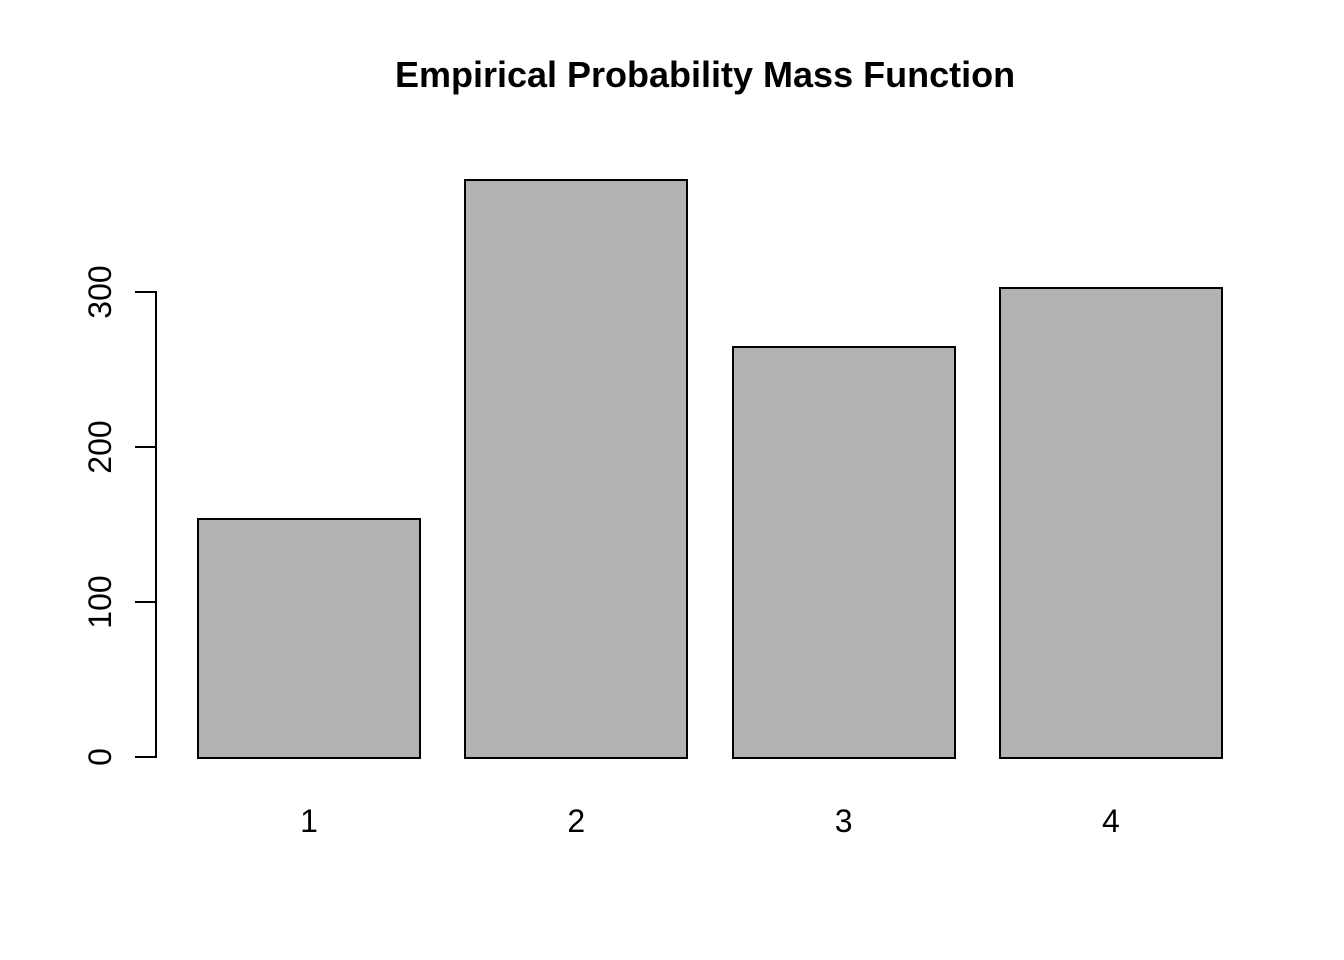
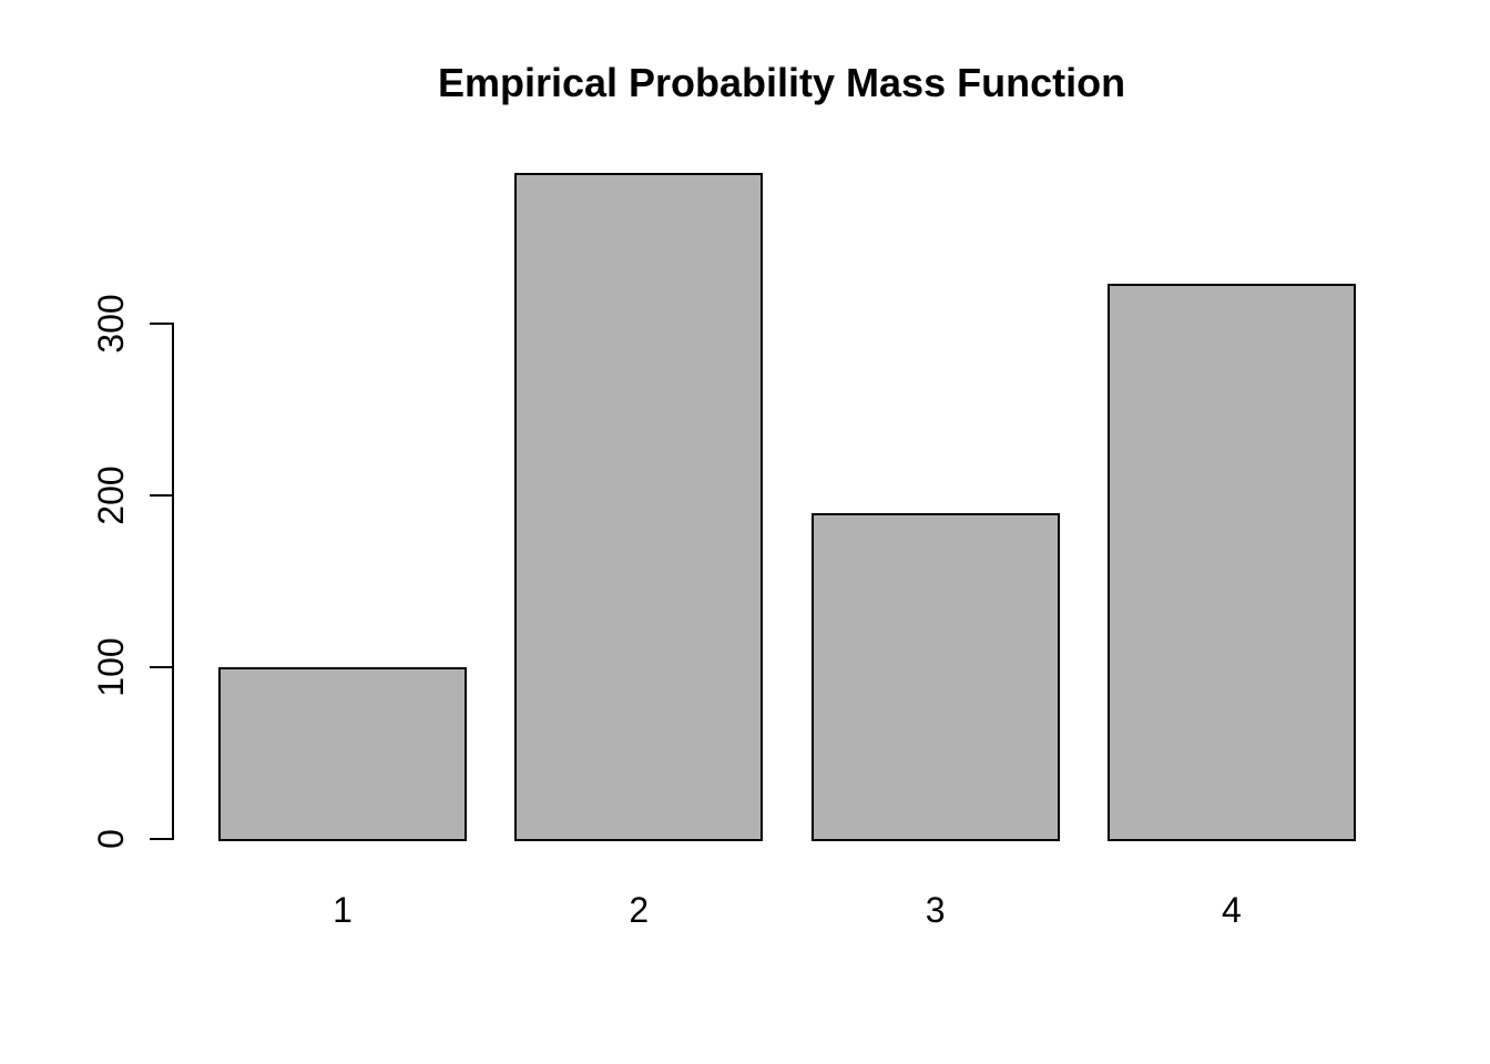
1: 154 -> 100
2: 373 -> 388
3: 265 -> 190
4: 303 -> 323
